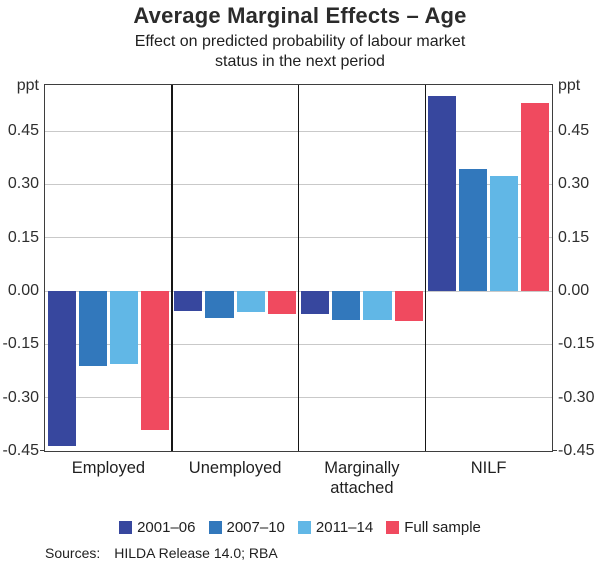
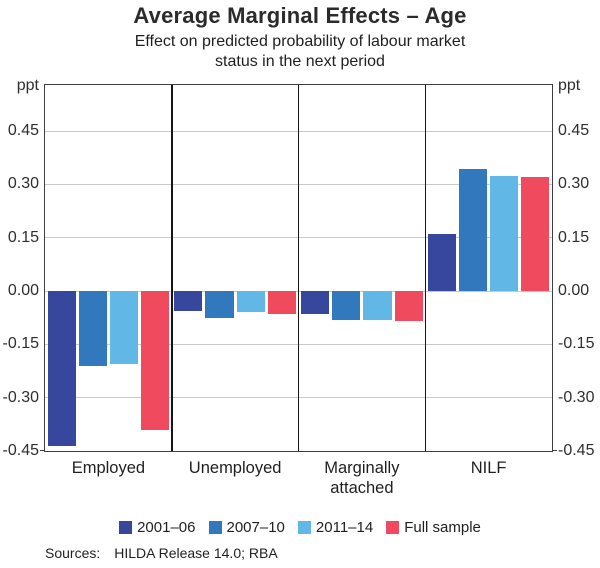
2001–06/NILF: 0.55 -> 0.16
Full sample/NILF: 0.53 -> 0.32
